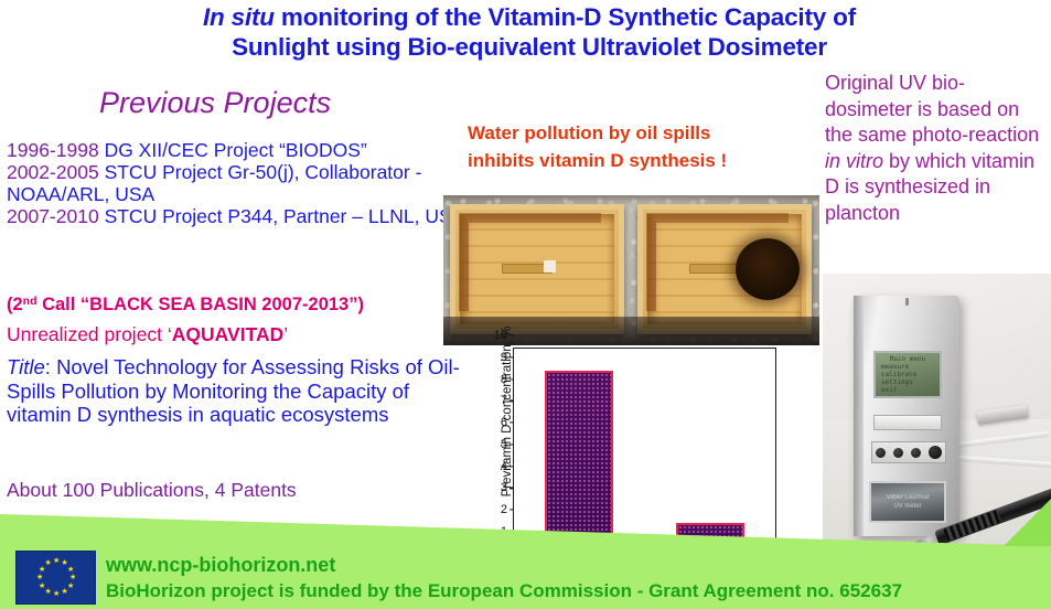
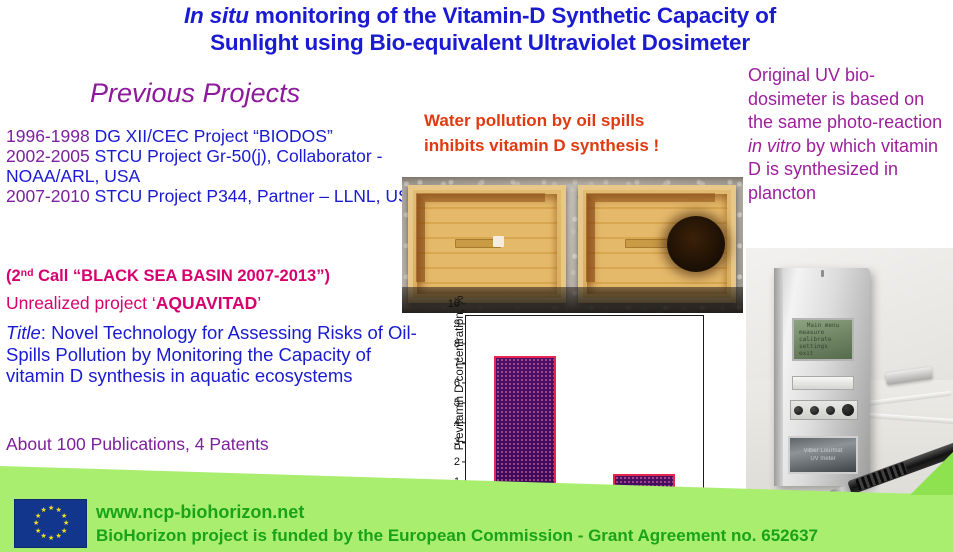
1: 9 -> 8
